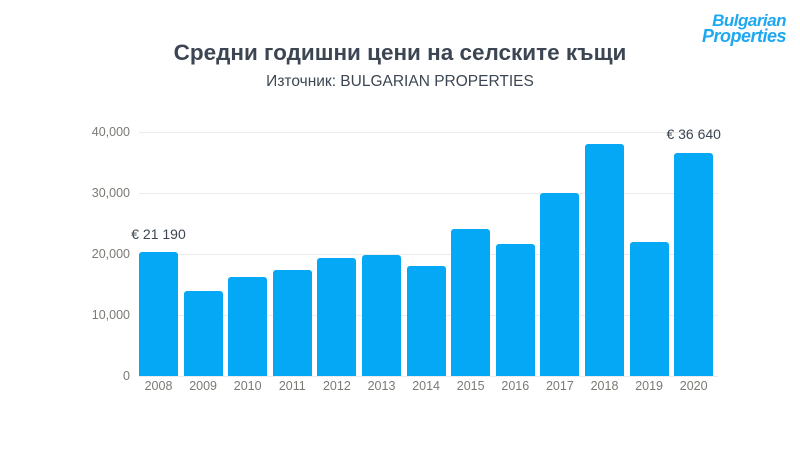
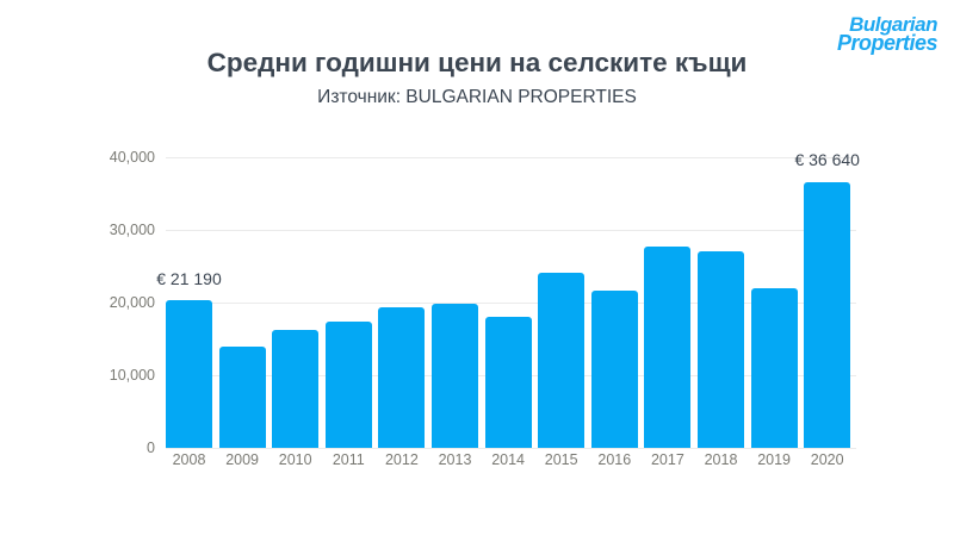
2017: 30000 -> 28000
2018: 38000 -> 27000
